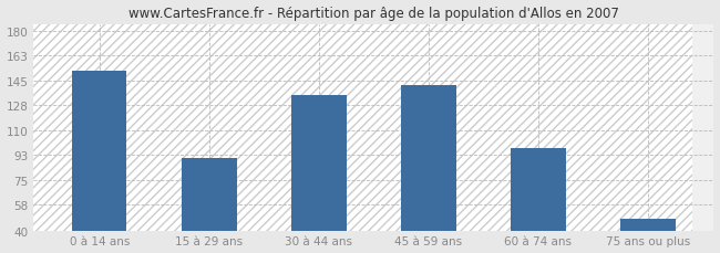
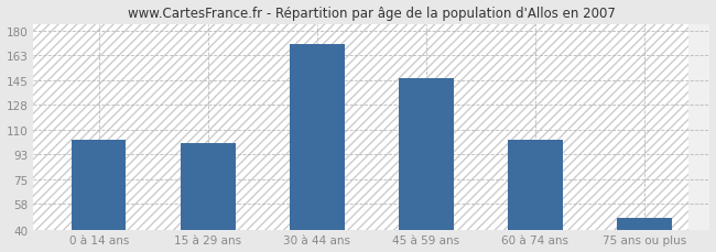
0 à 14 ans: 152 -> 103
15 à 29 ans: 91 -> 101
30 à 44 ans: 135 -> 171
45 à 59 ans: 142 -> 147
60 à 74 ans: 98 -> 103
